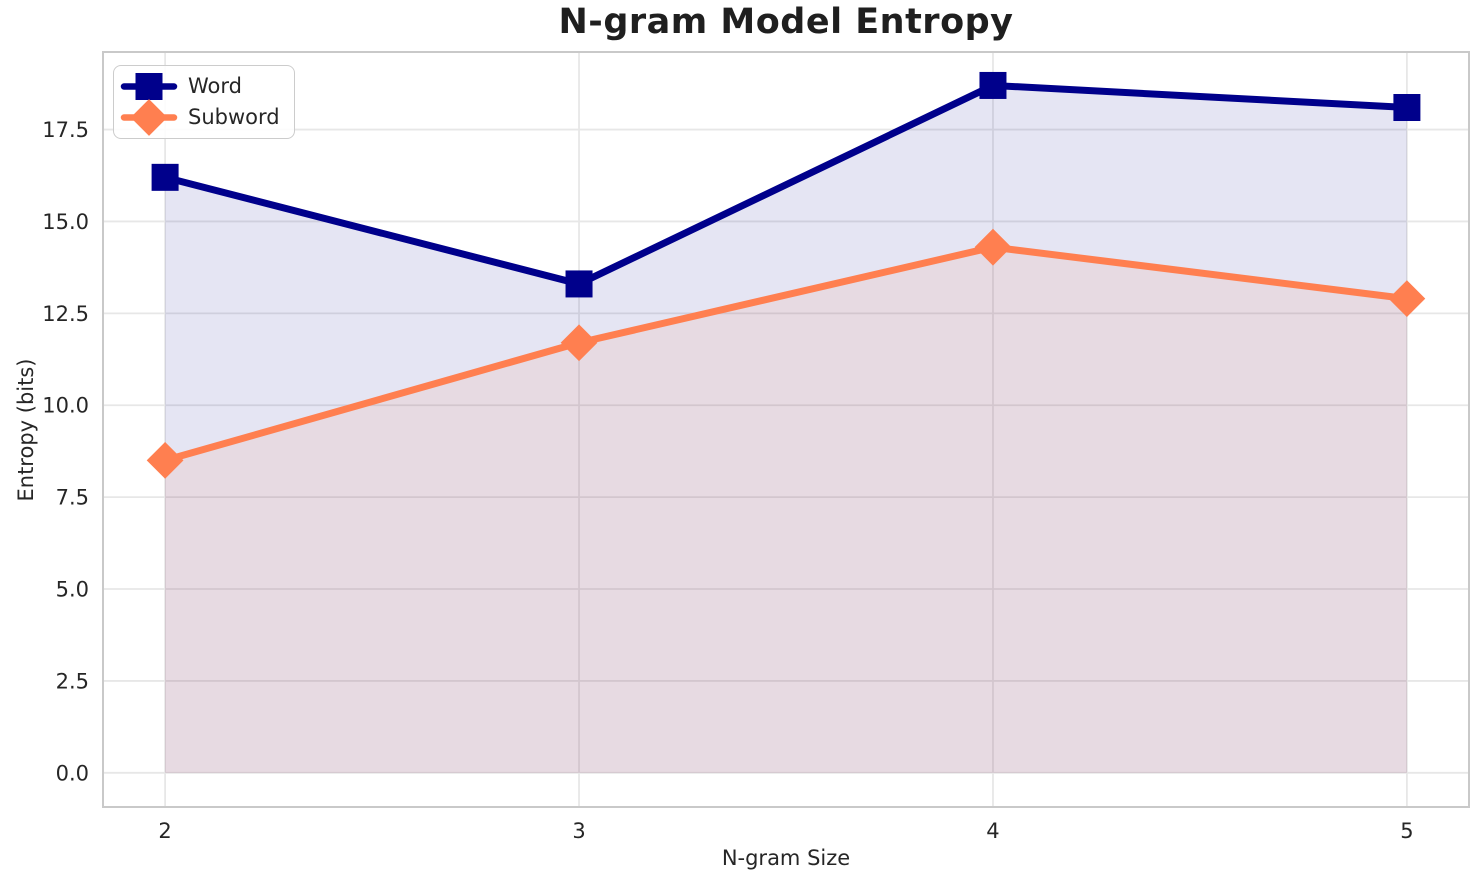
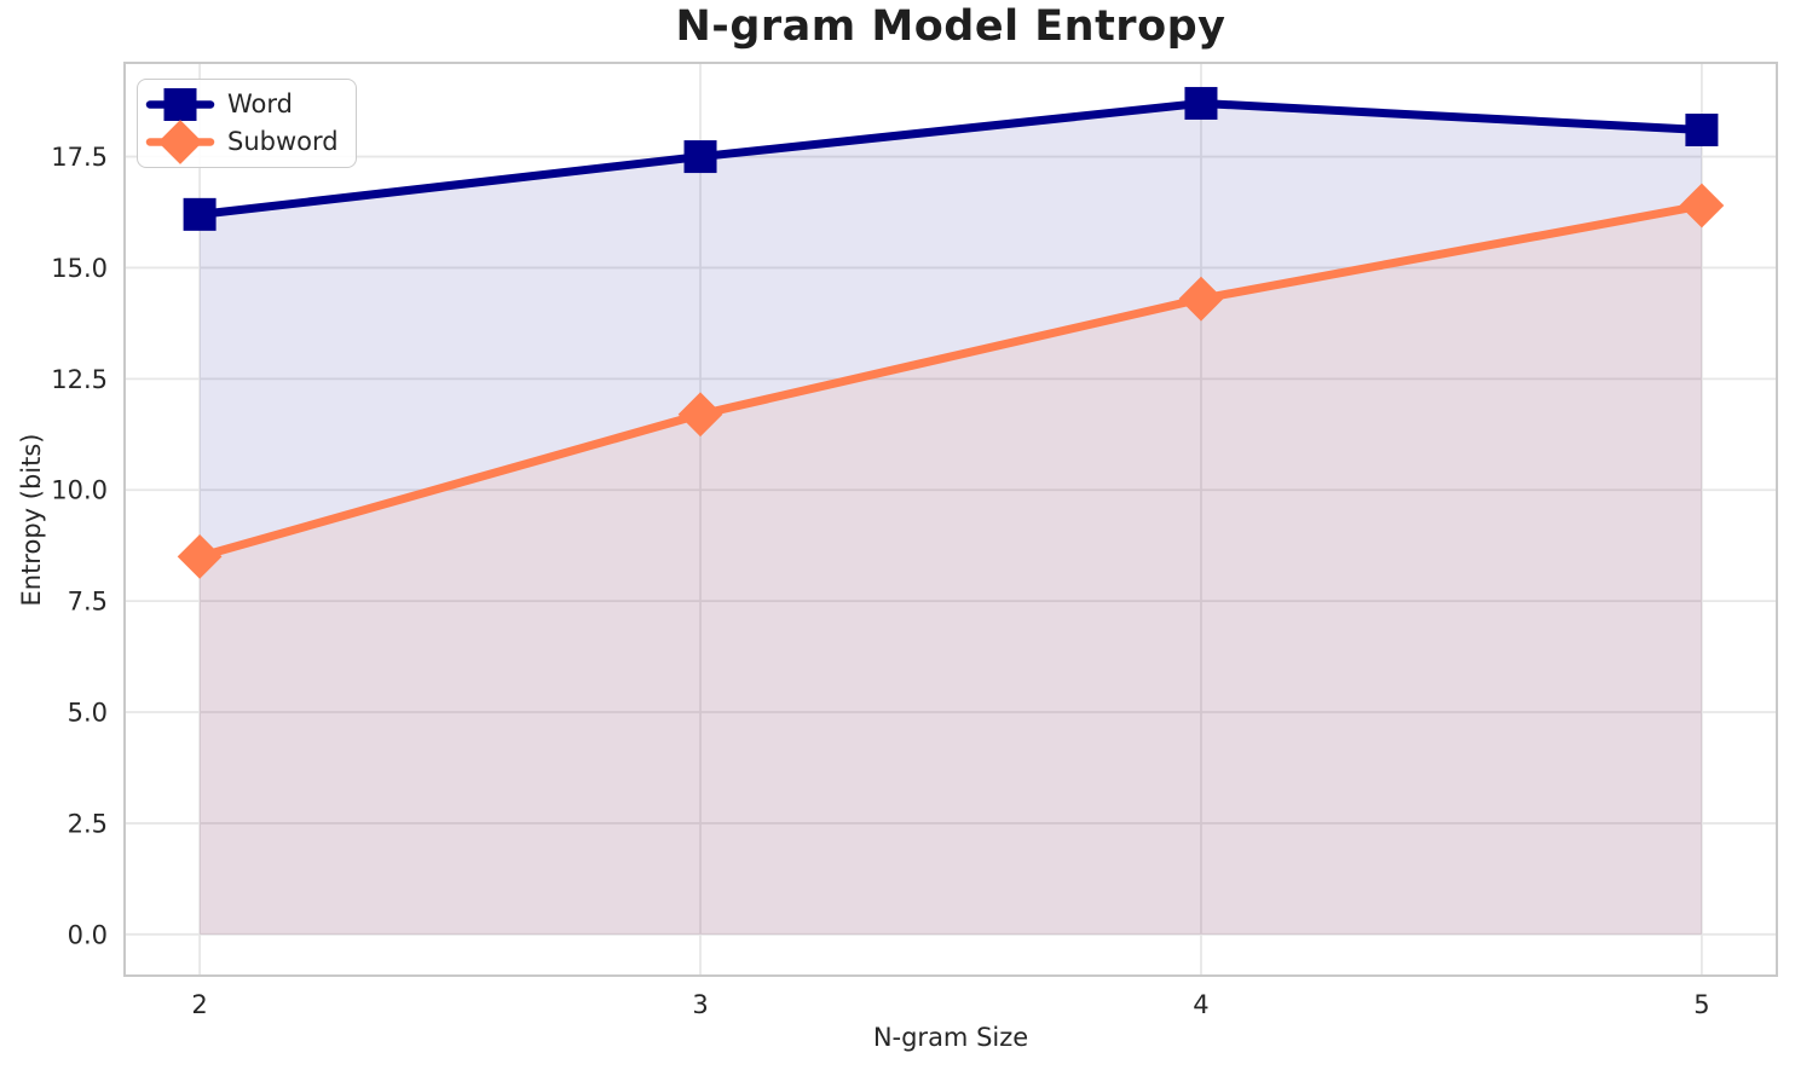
Word/3: 13.3 -> 17.5
Subword/5: 12.9 -> 16.4
